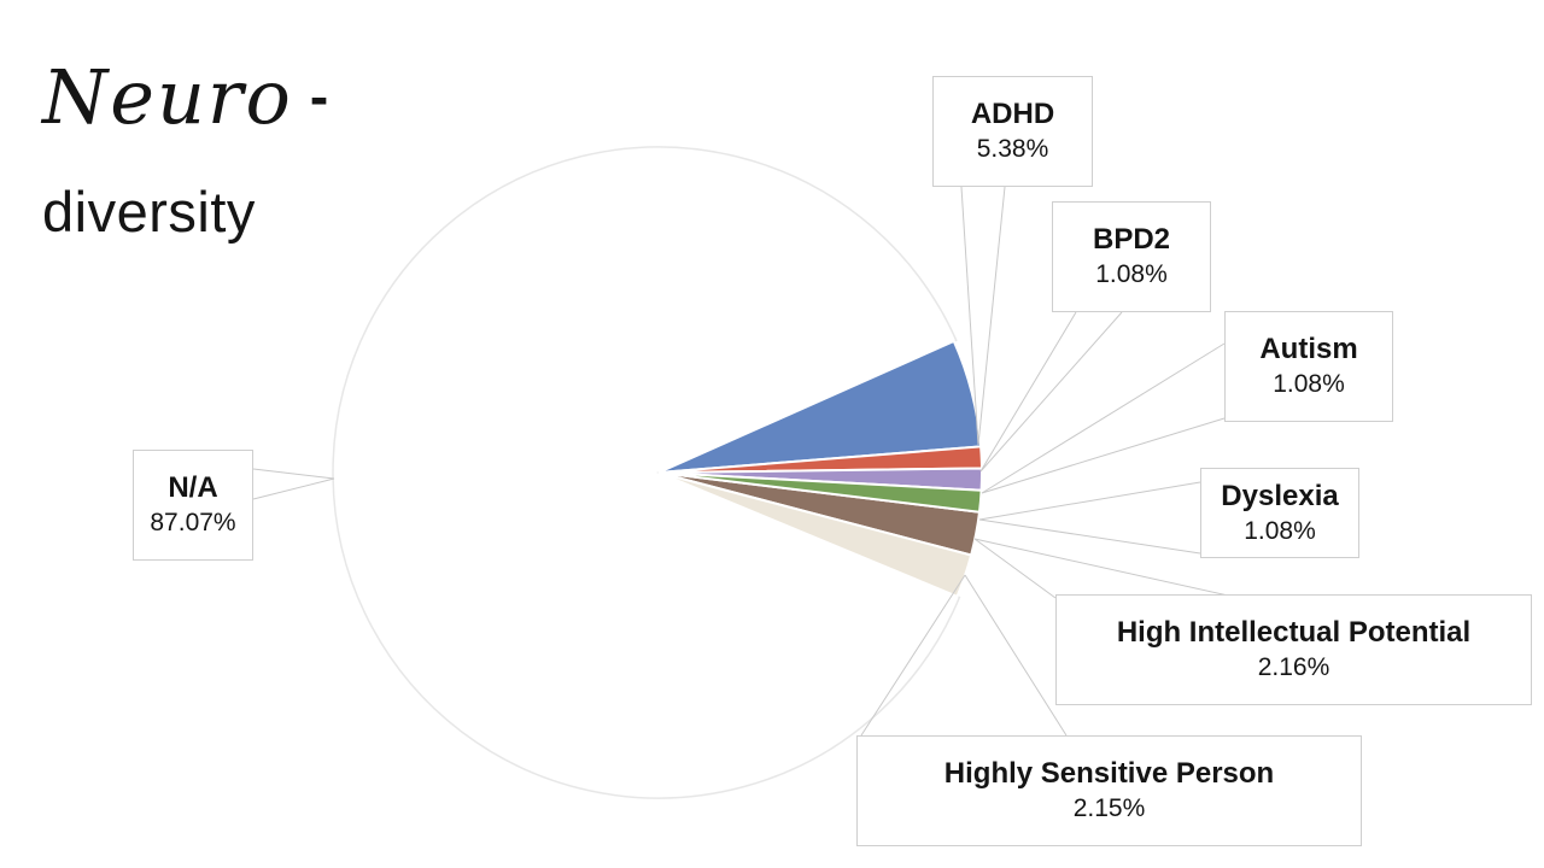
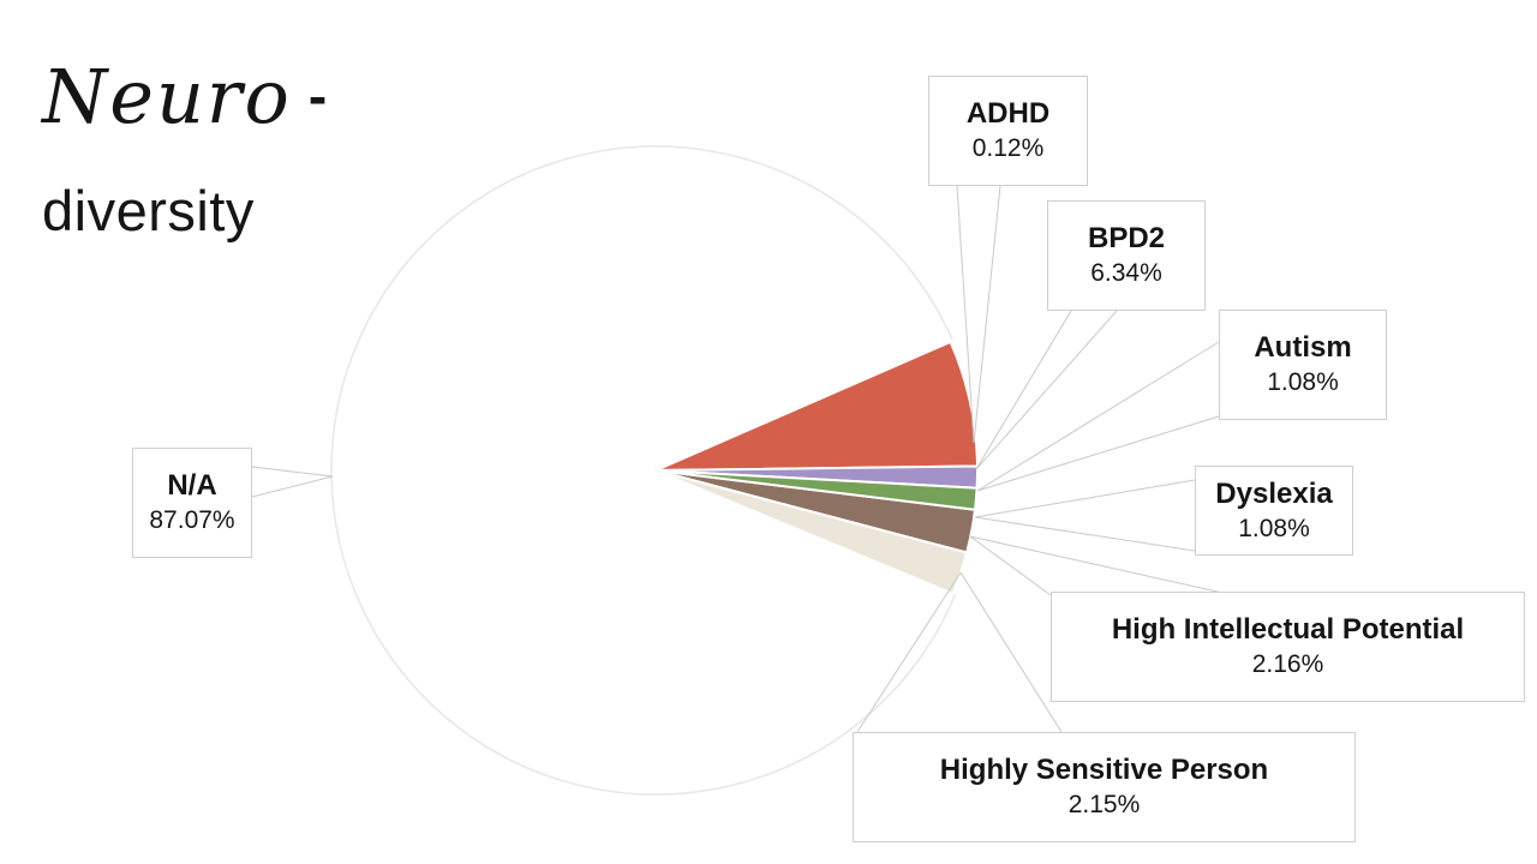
ADHD: 5.38% -> 0.12%
BPD2: 1.08% -> 6.34%
